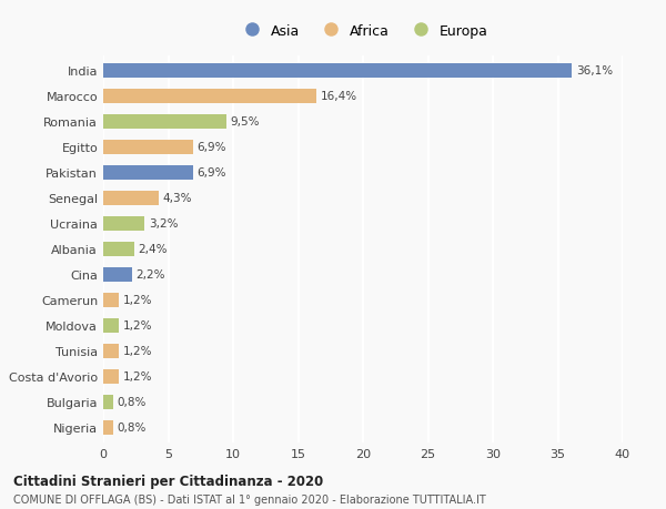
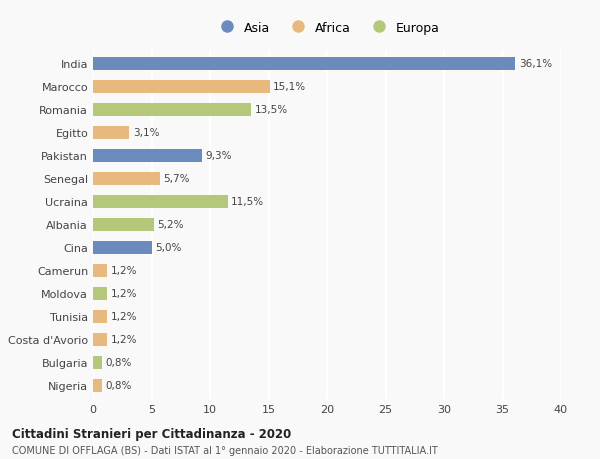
Marocco: 16,4% -> 15,1%
Romania: 9,5% -> 13,5%
Egitto: 6,9% -> 3,1%
Pakistan: 6,9% -> 9,3%
Senegal: 4,3% -> 5,7%
Ucraina: 3,2% -> 11,5%
Albania: 2,4% -> 5,2%
Cina: 2,2% -> 5,0%
